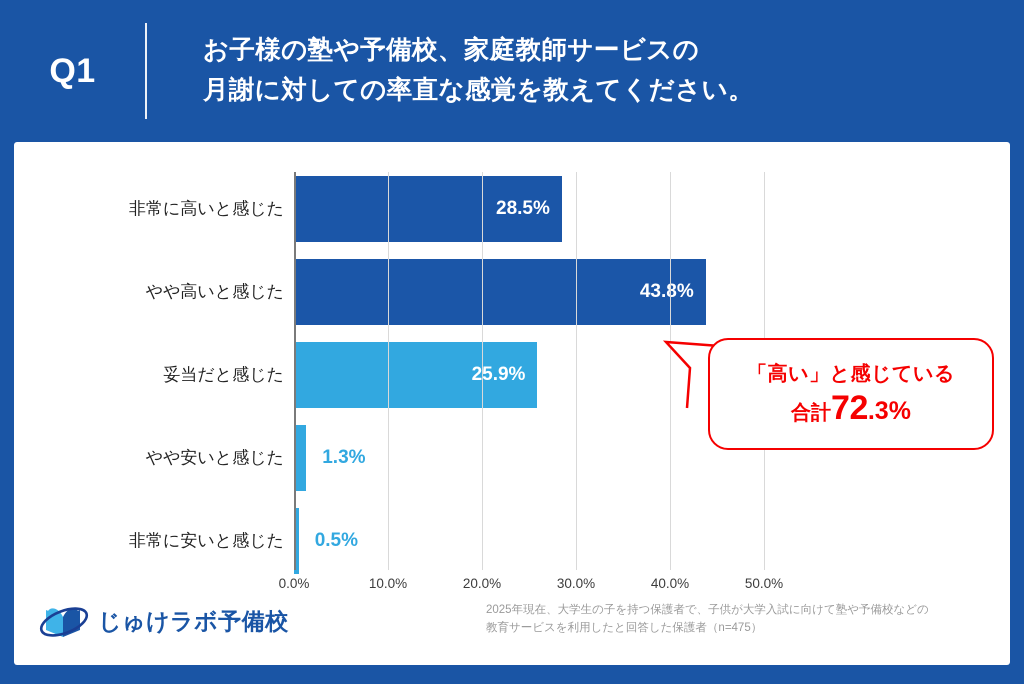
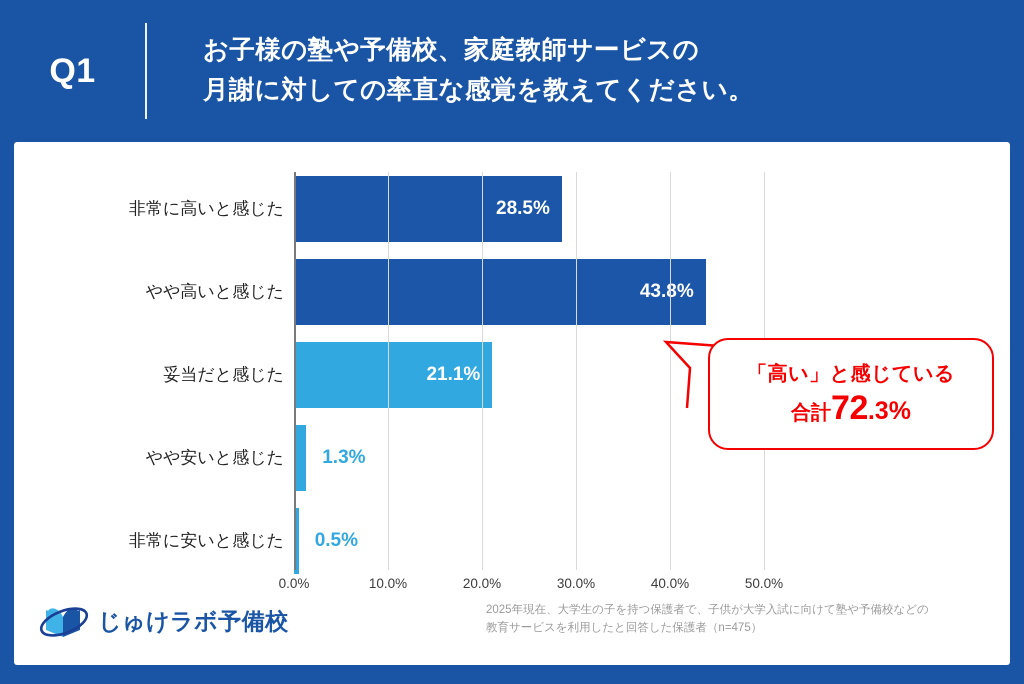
妥当だと感じた: 25.9% -> 21.1%
